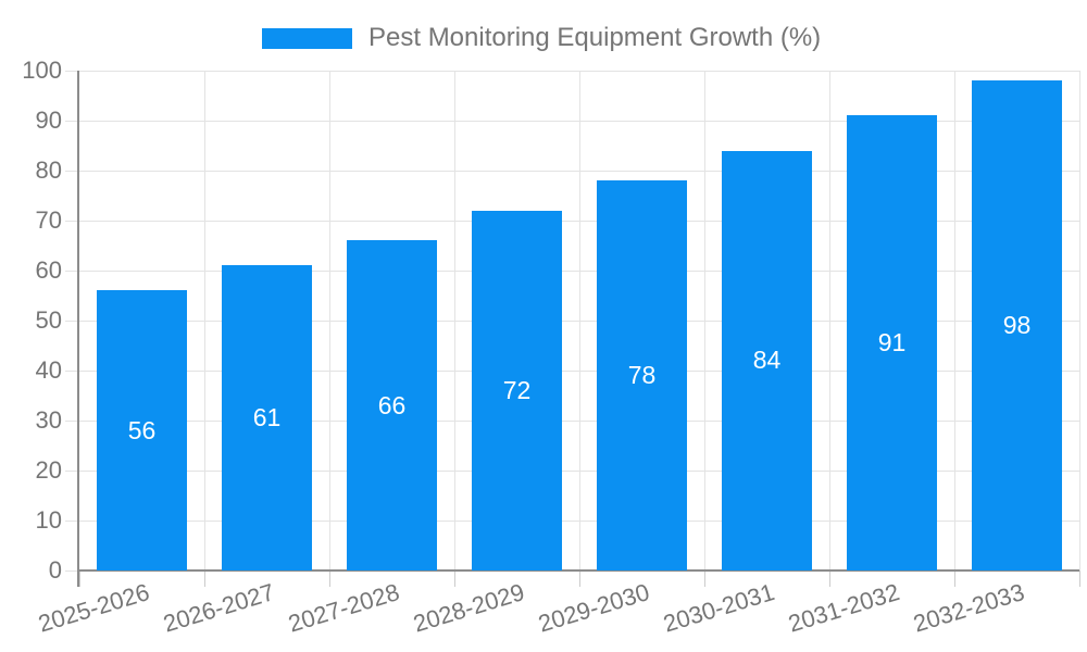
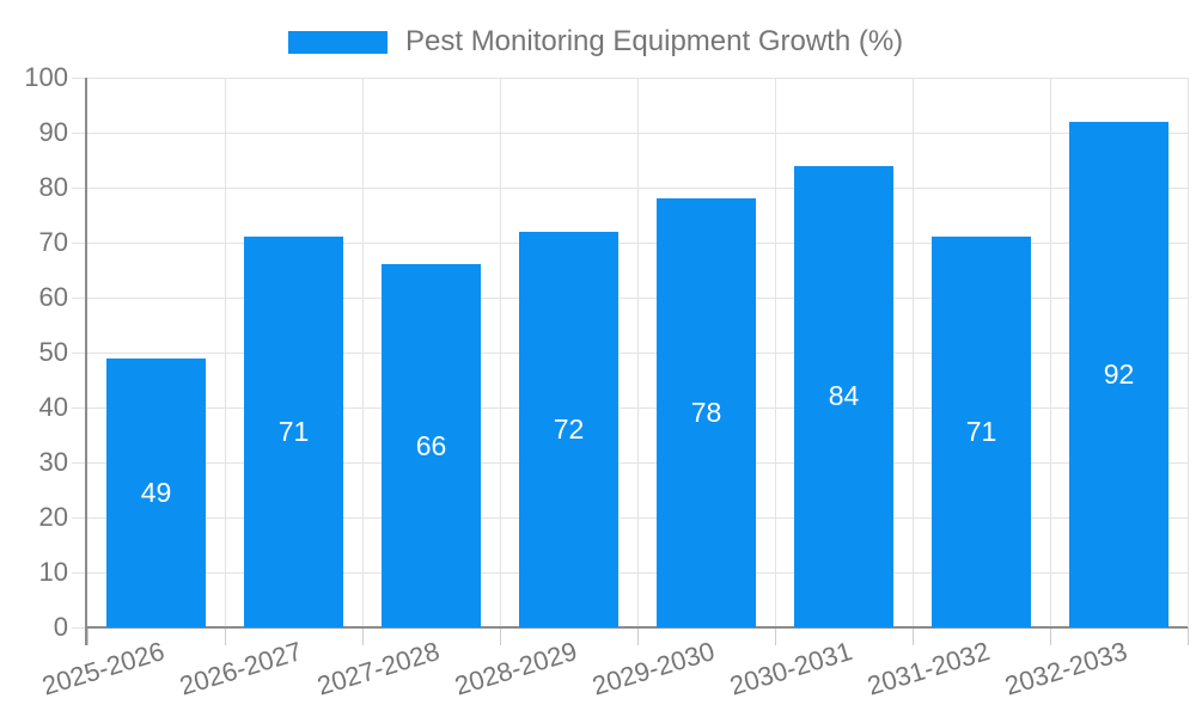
2025-2026: 56 -> 49
2026-2027: 61 -> 71
2031-2032: 91 -> 71
2032-2033: 98 -> 92
